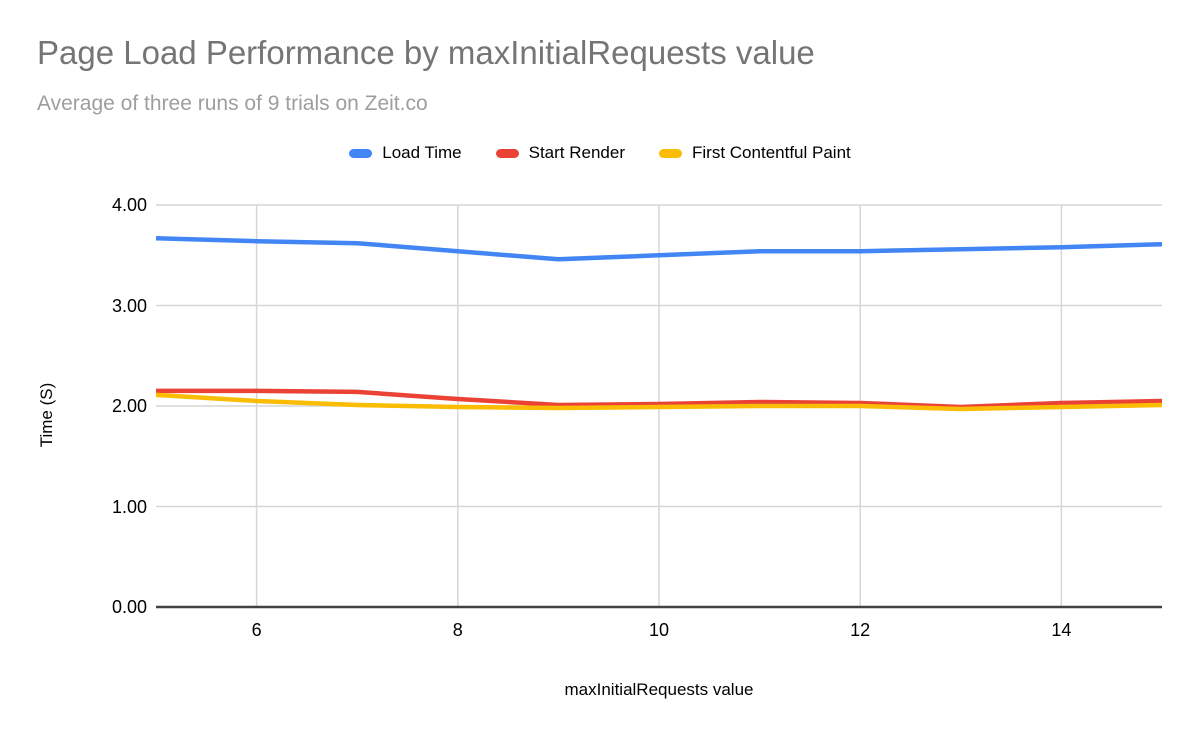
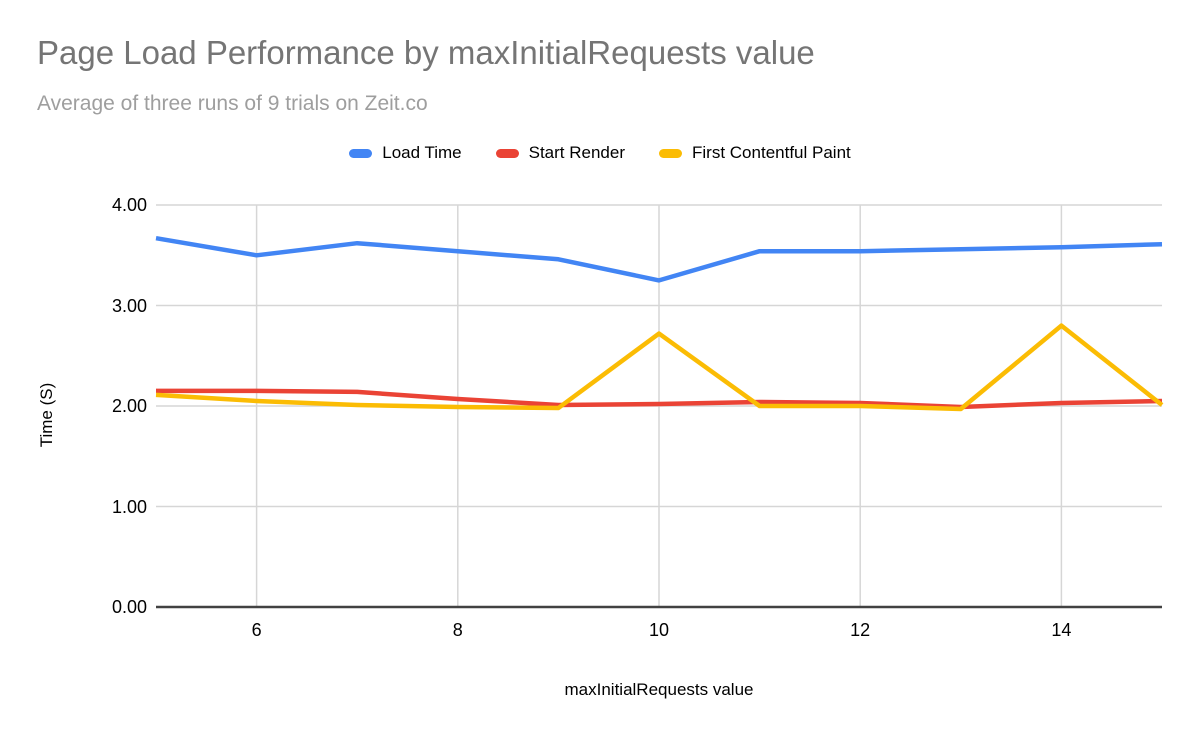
Load Time/6: 3.64 -> 3.50
Load Time/10: 3.50 -> 3.25
First Contentful Paint/10: 1.99 -> 2.72
First Contentful Paint/14: 1.99 -> 2.80
